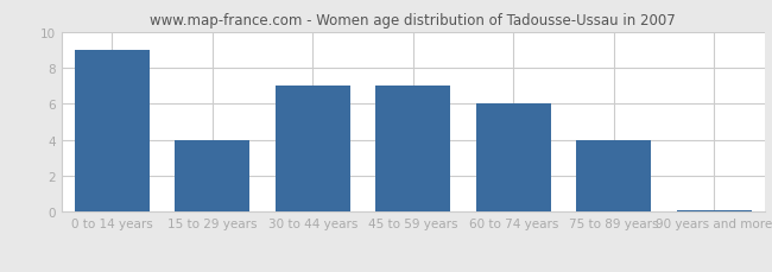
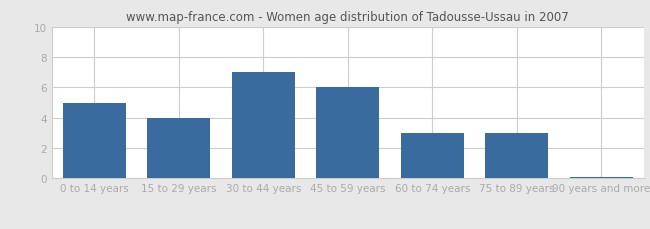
0 to 14 years: 9.0 -> 5.0
45 to 59 years: 7.0 -> 6.0
60 to 74 years: 6.0 -> 3.0
75 to 89 years: 4.0 -> 3.0
